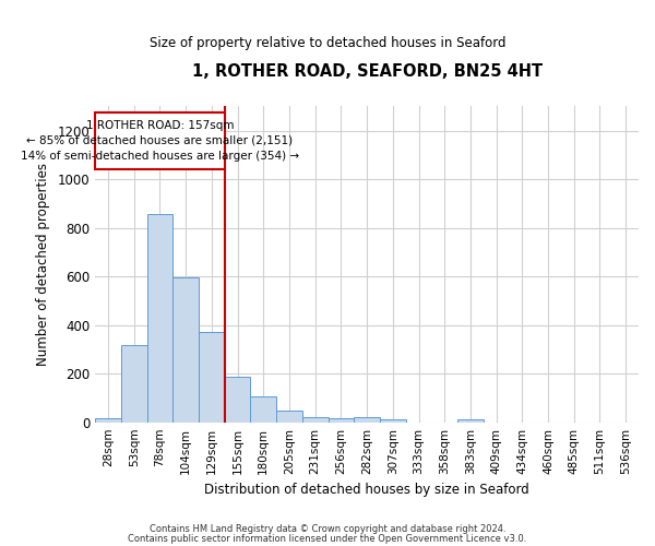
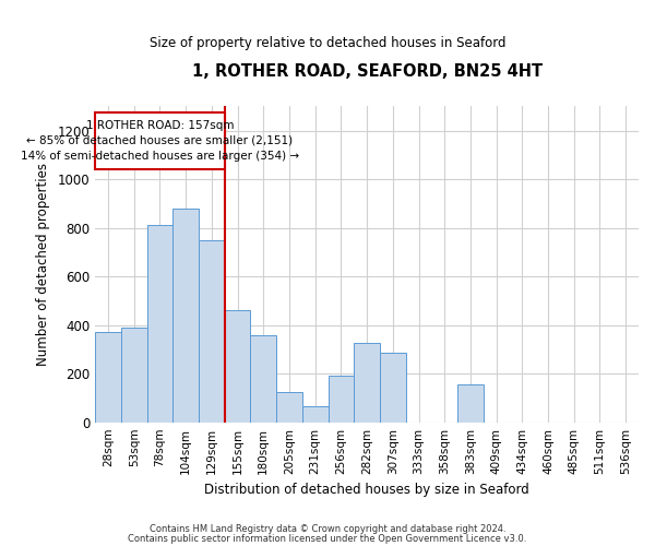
28sqm: 15 -> 370
53sqm: 318 -> 390
78sqm: 855 -> 810
104sqm: 598 -> 880
129sqm: 370 -> 750
155sqm: 185 -> 460
180sqm: 105 -> 360
205sqm: 47 -> 125
231sqm: 22 -> 65
256sqm: 18 -> 190
282sqm: 22 -> 325
307sqm: 10 -> 285
383sqm: 12 -> 155
